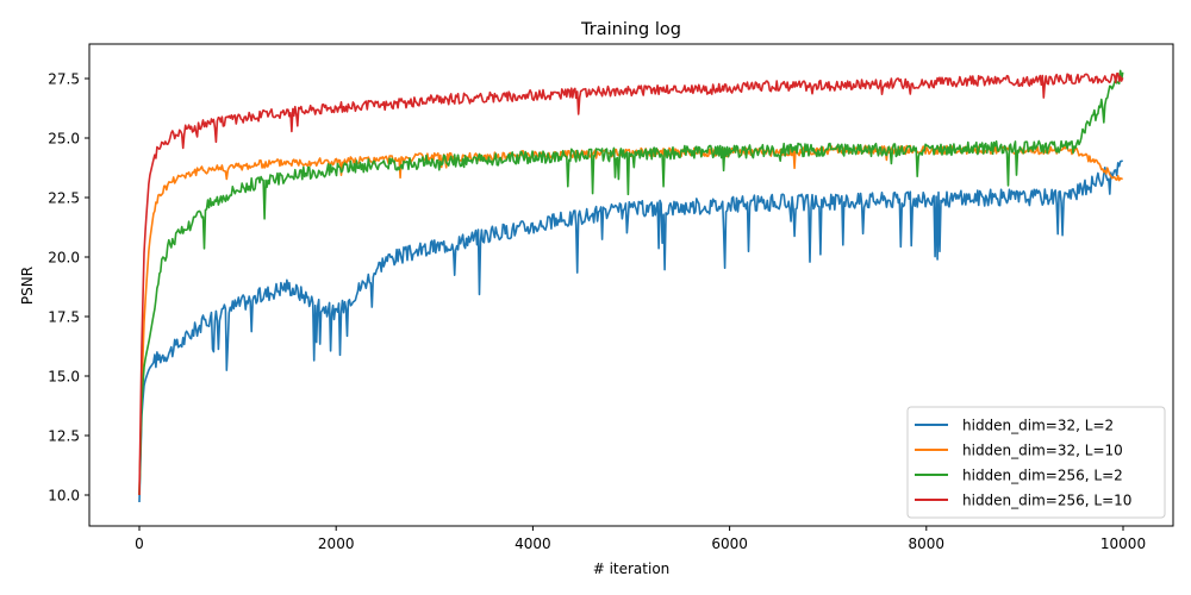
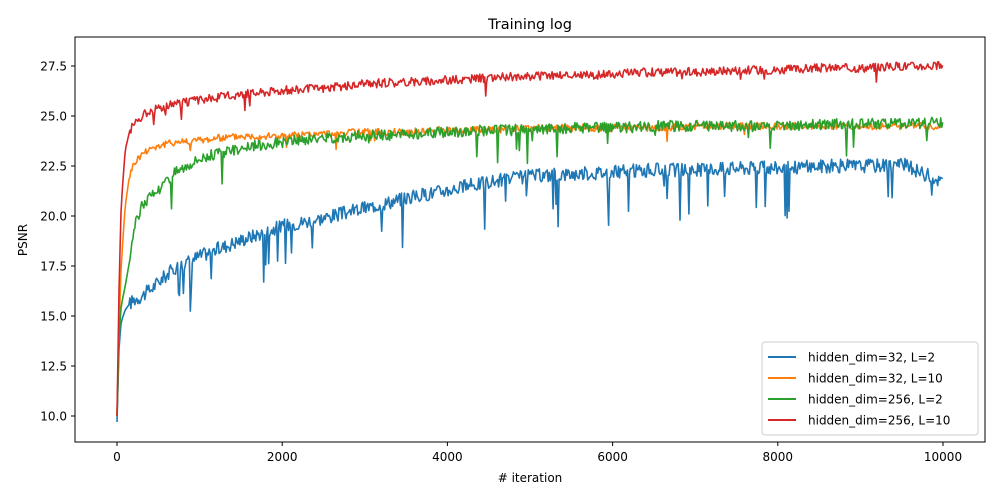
hidden_dim=32, L=2/2000: 17.6 -> 19.5
hidden_dim=32, L=2/10000: 23.9 -> 21.7
hidden_dim=32, L=10/10000: 23.2 -> 24.5
hidden_dim=256, L=2/10000: 27.8 -> 24.7
